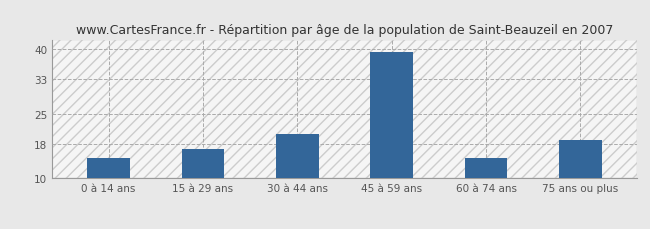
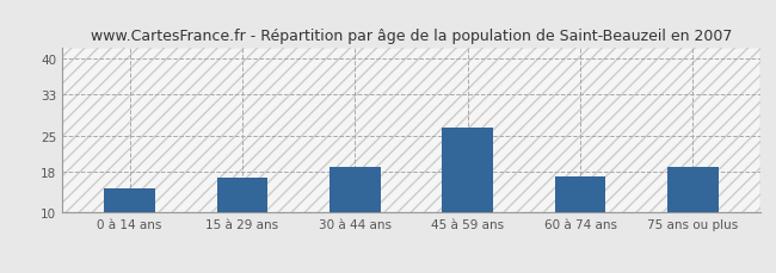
30 à 44 ans: 20.2 -> 19.0
45 à 59 ans: 39.2 -> 26.5
60 à 74 ans: 14.8 -> 17.0
